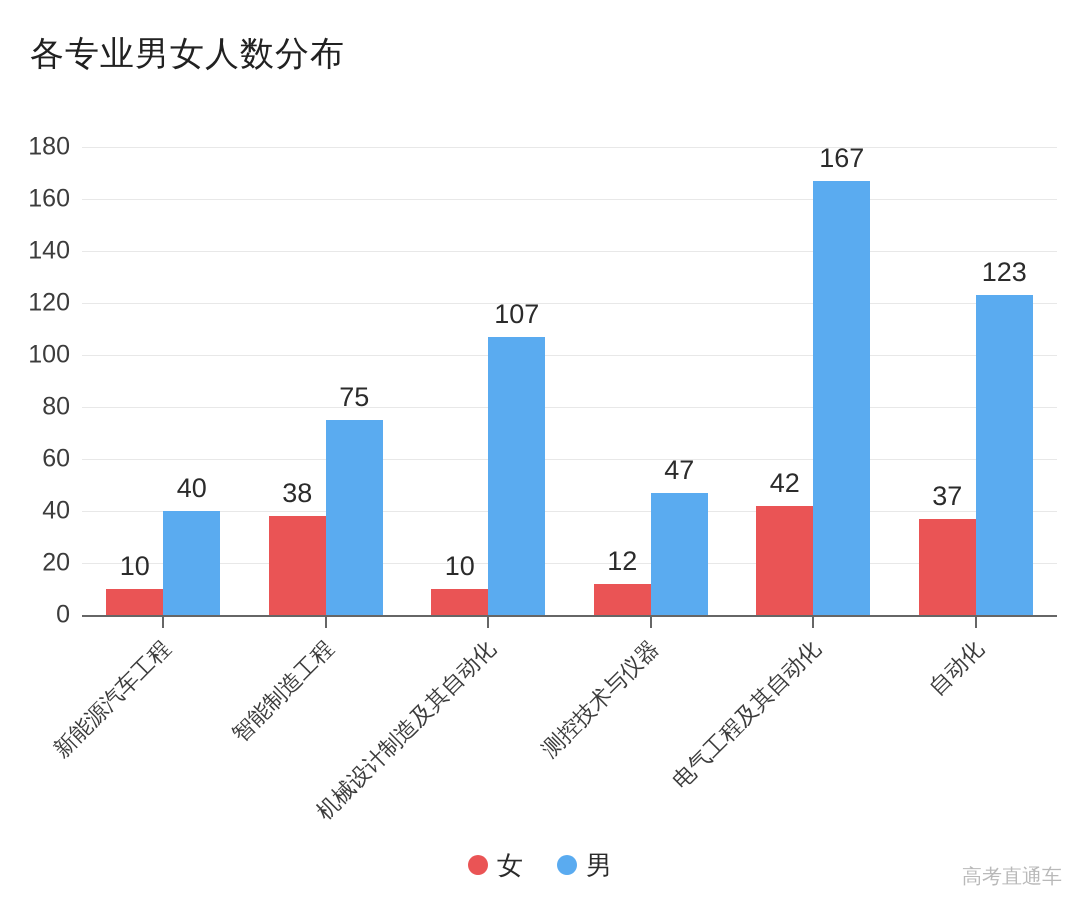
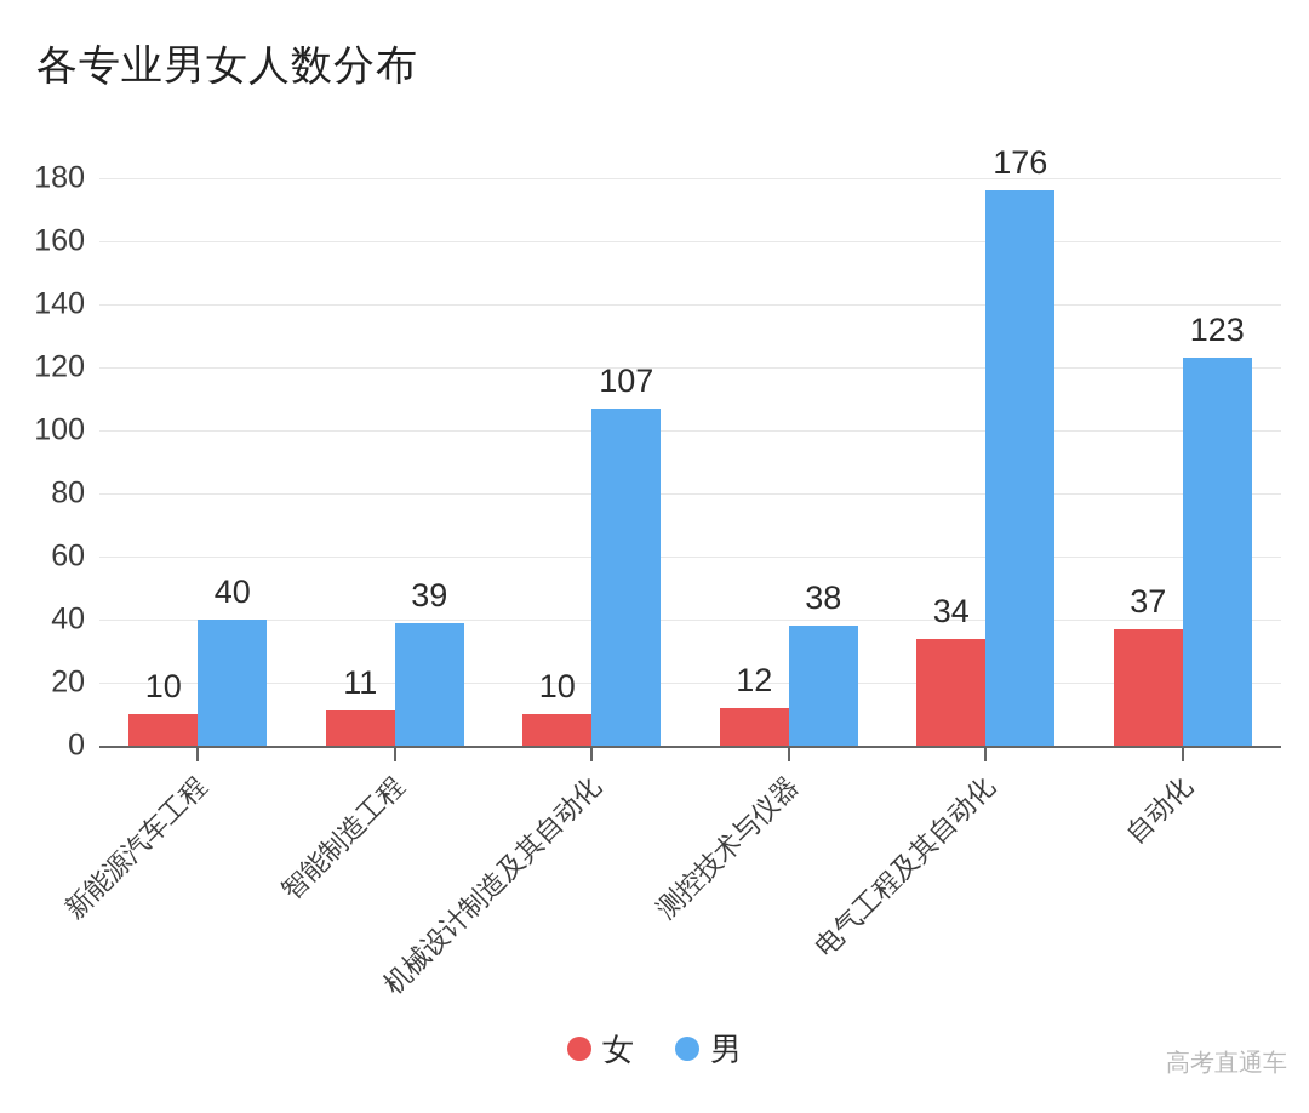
女/智能制造工程: 38 -> 11
男/智能制造工程: 75 -> 39
男/测控技术与仪器: 47 -> 38
女/电气工程及其自动化: 42 -> 34
男/电气工程及其自动化: 167 -> 176
